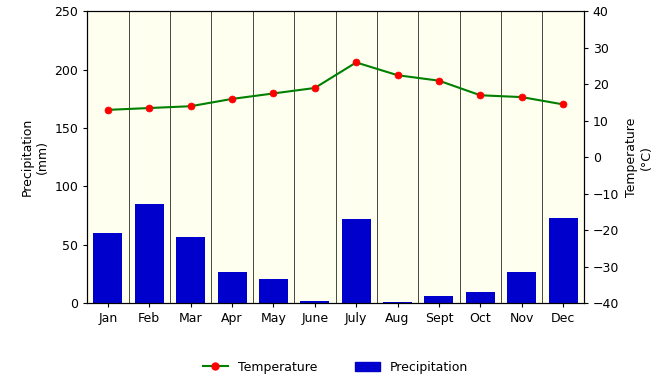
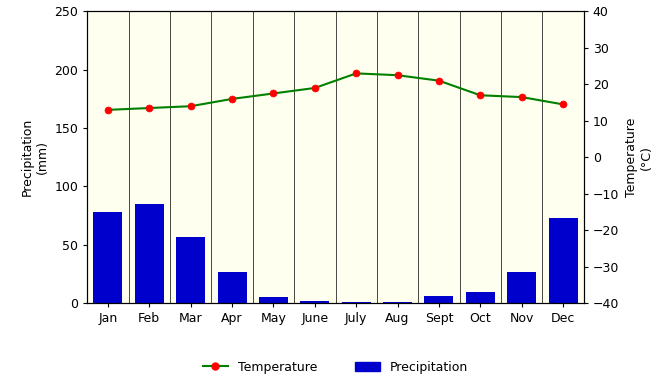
Precipitation/Jan: 60 -> 78
Precipitation/May: 21 -> 5
Precipitation/July: 72 -> 1
Temperature/July: 26.0 -> 23.0
